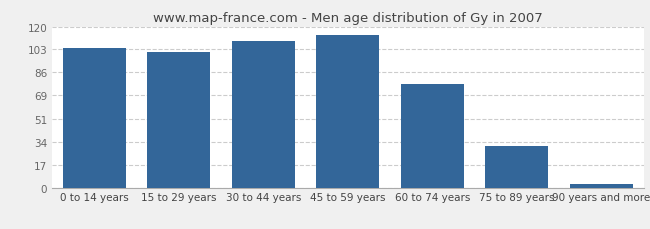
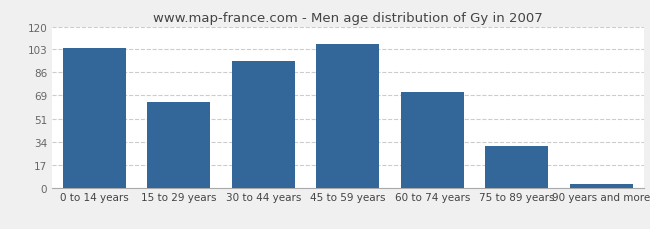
15 to 29 years: 101 -> 64
30 to 44 years: 109 -> 94
45 to 59 years: 114 -> 107
60 to 74 years: 77 -> 71
